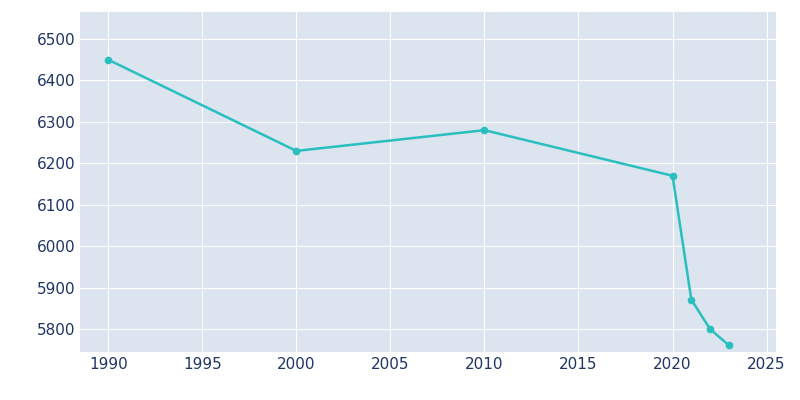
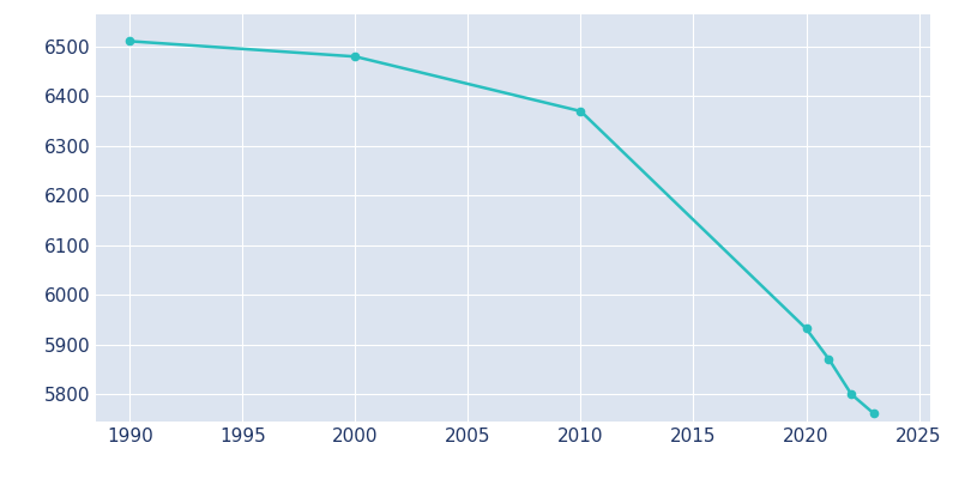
1990: 6450 -> 6511
2000: 6230 -> 6480
2010: 6280 -> 6370
2020: 6170 -> 5932
